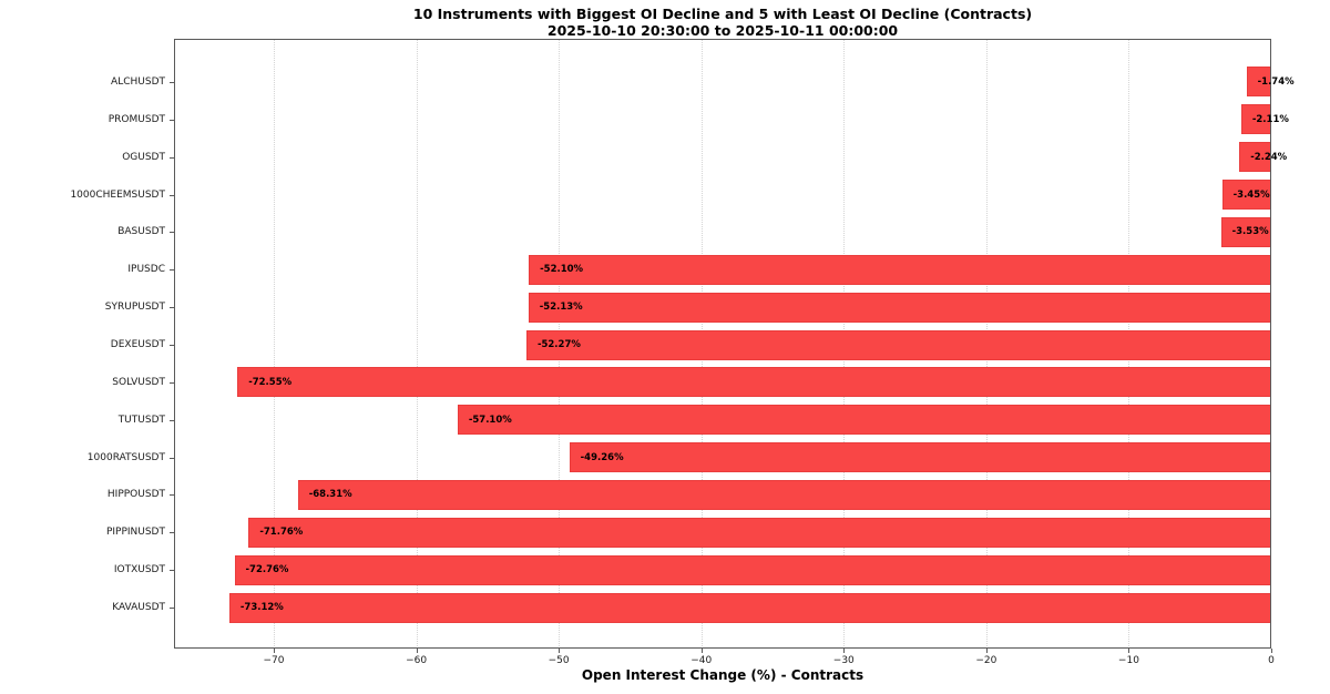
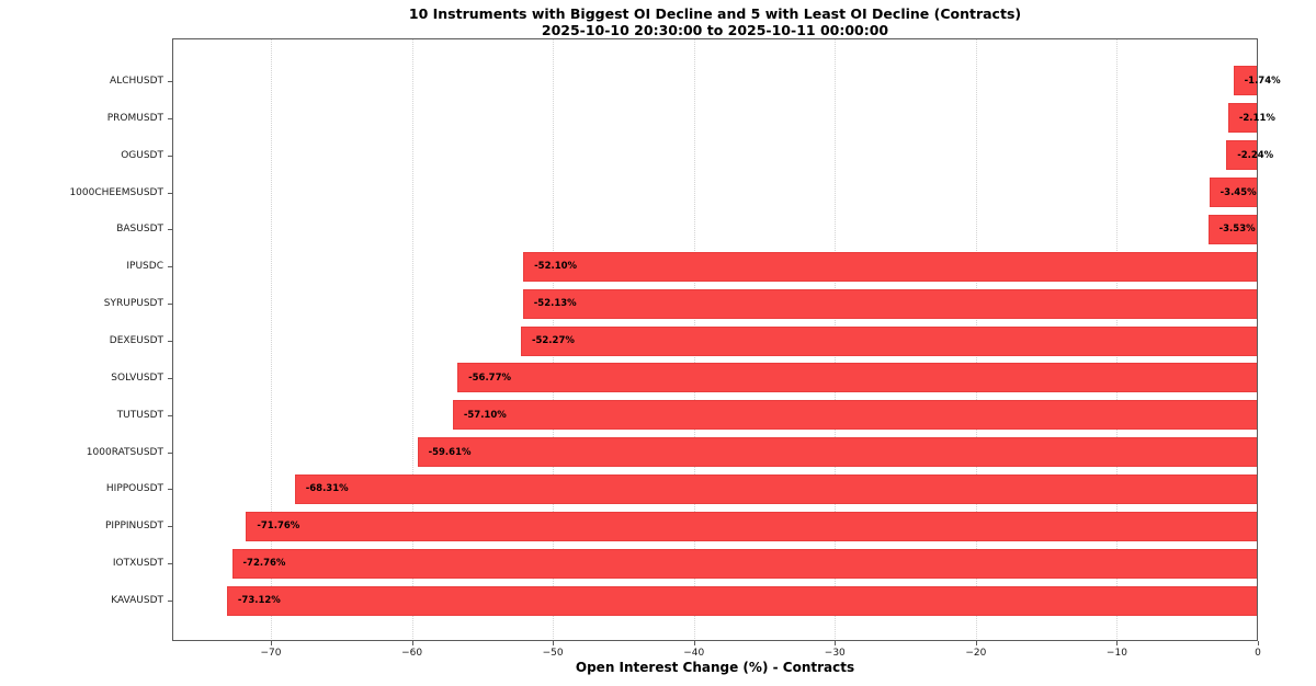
SOLVUSDT: -72.55% -> -56.77%
1000RATSUSDT: -49.26% -> -59.61%
